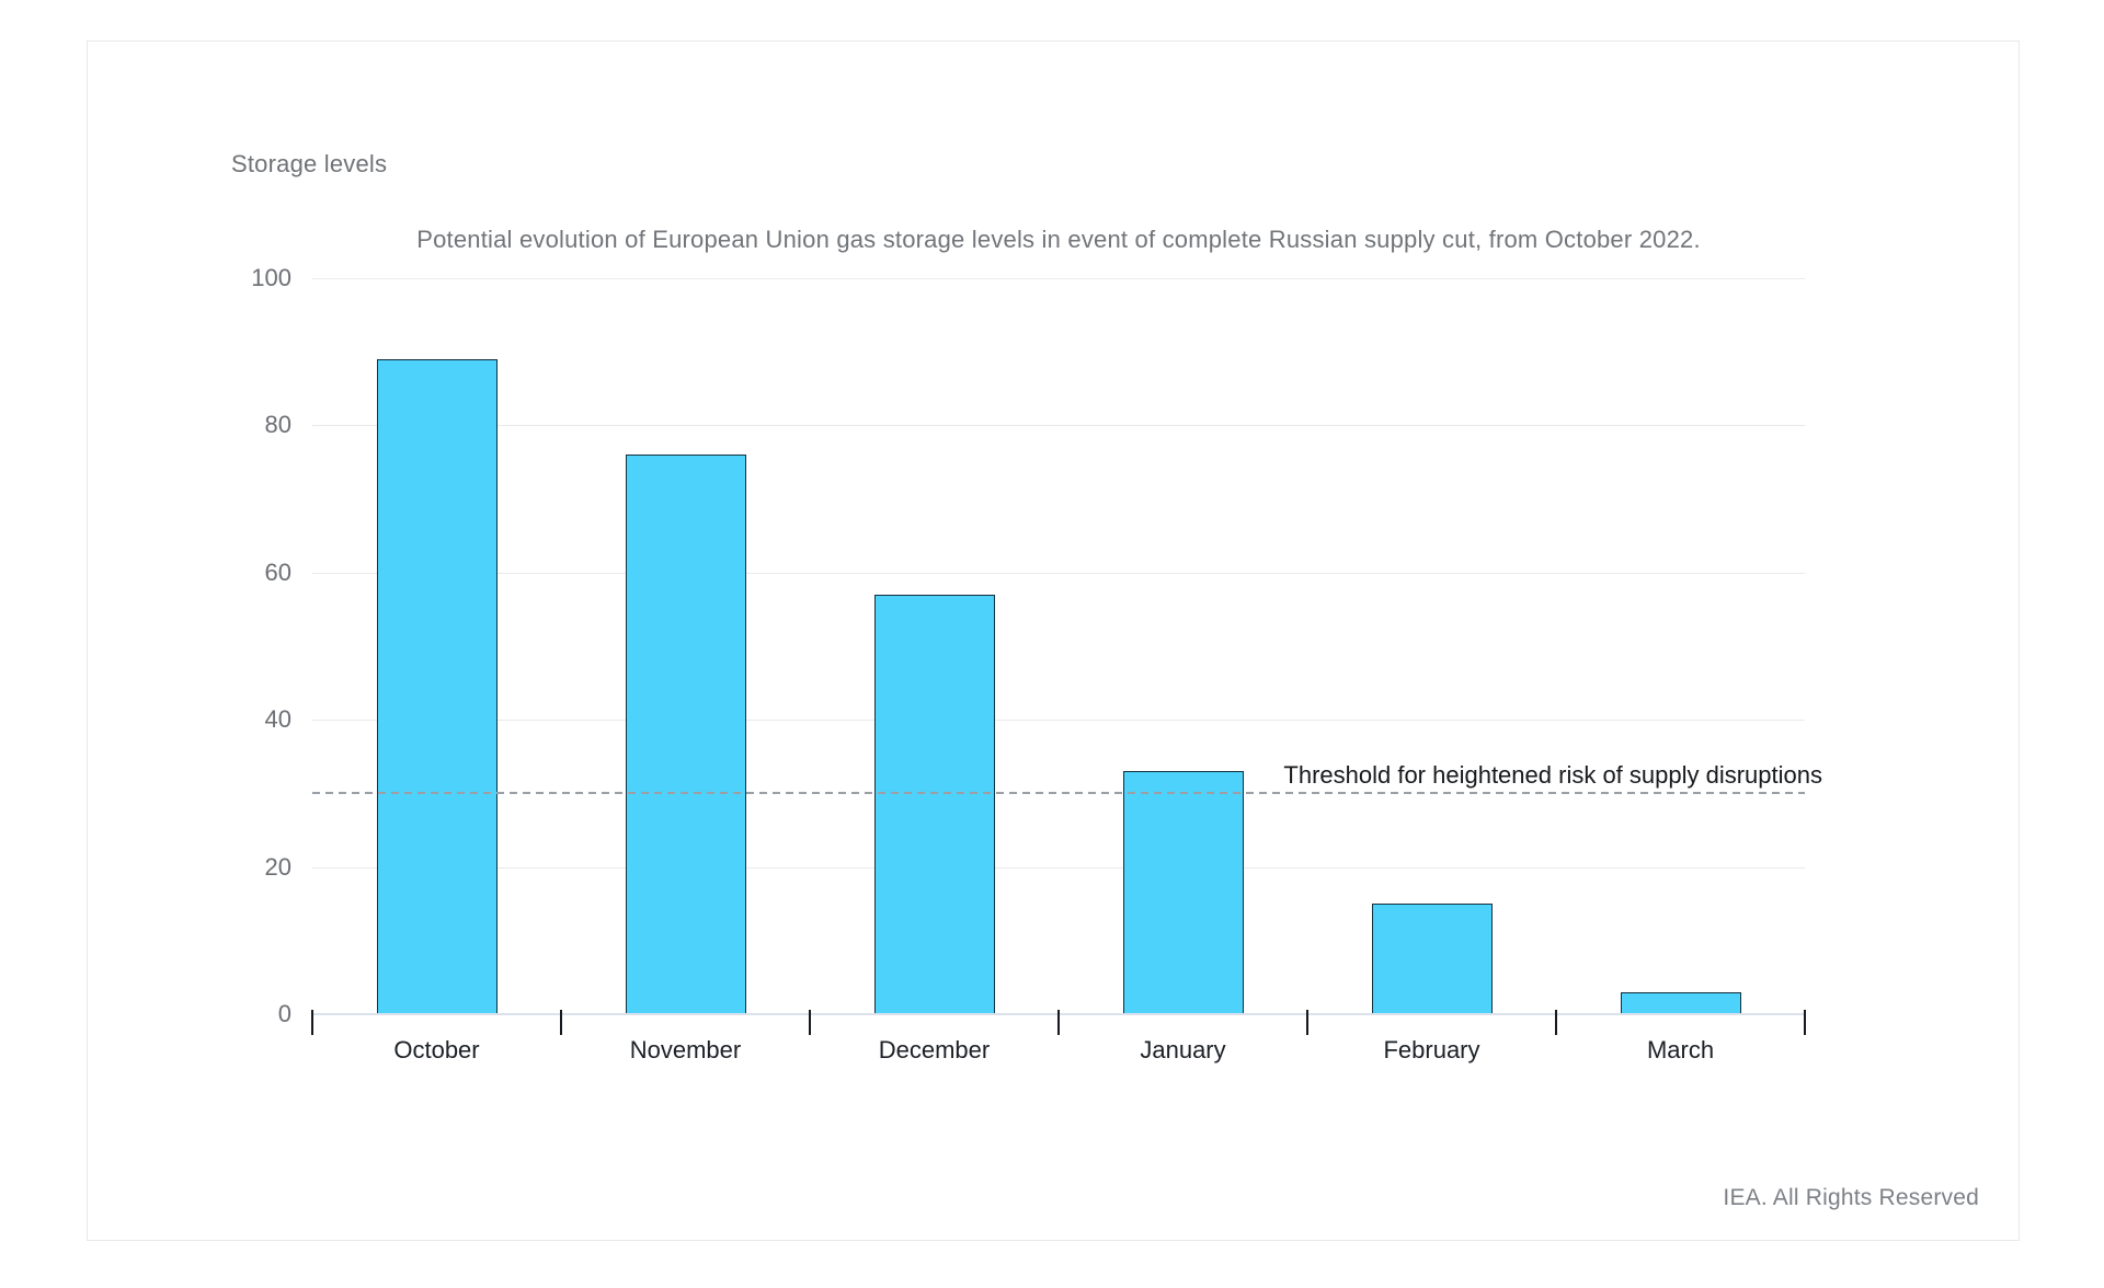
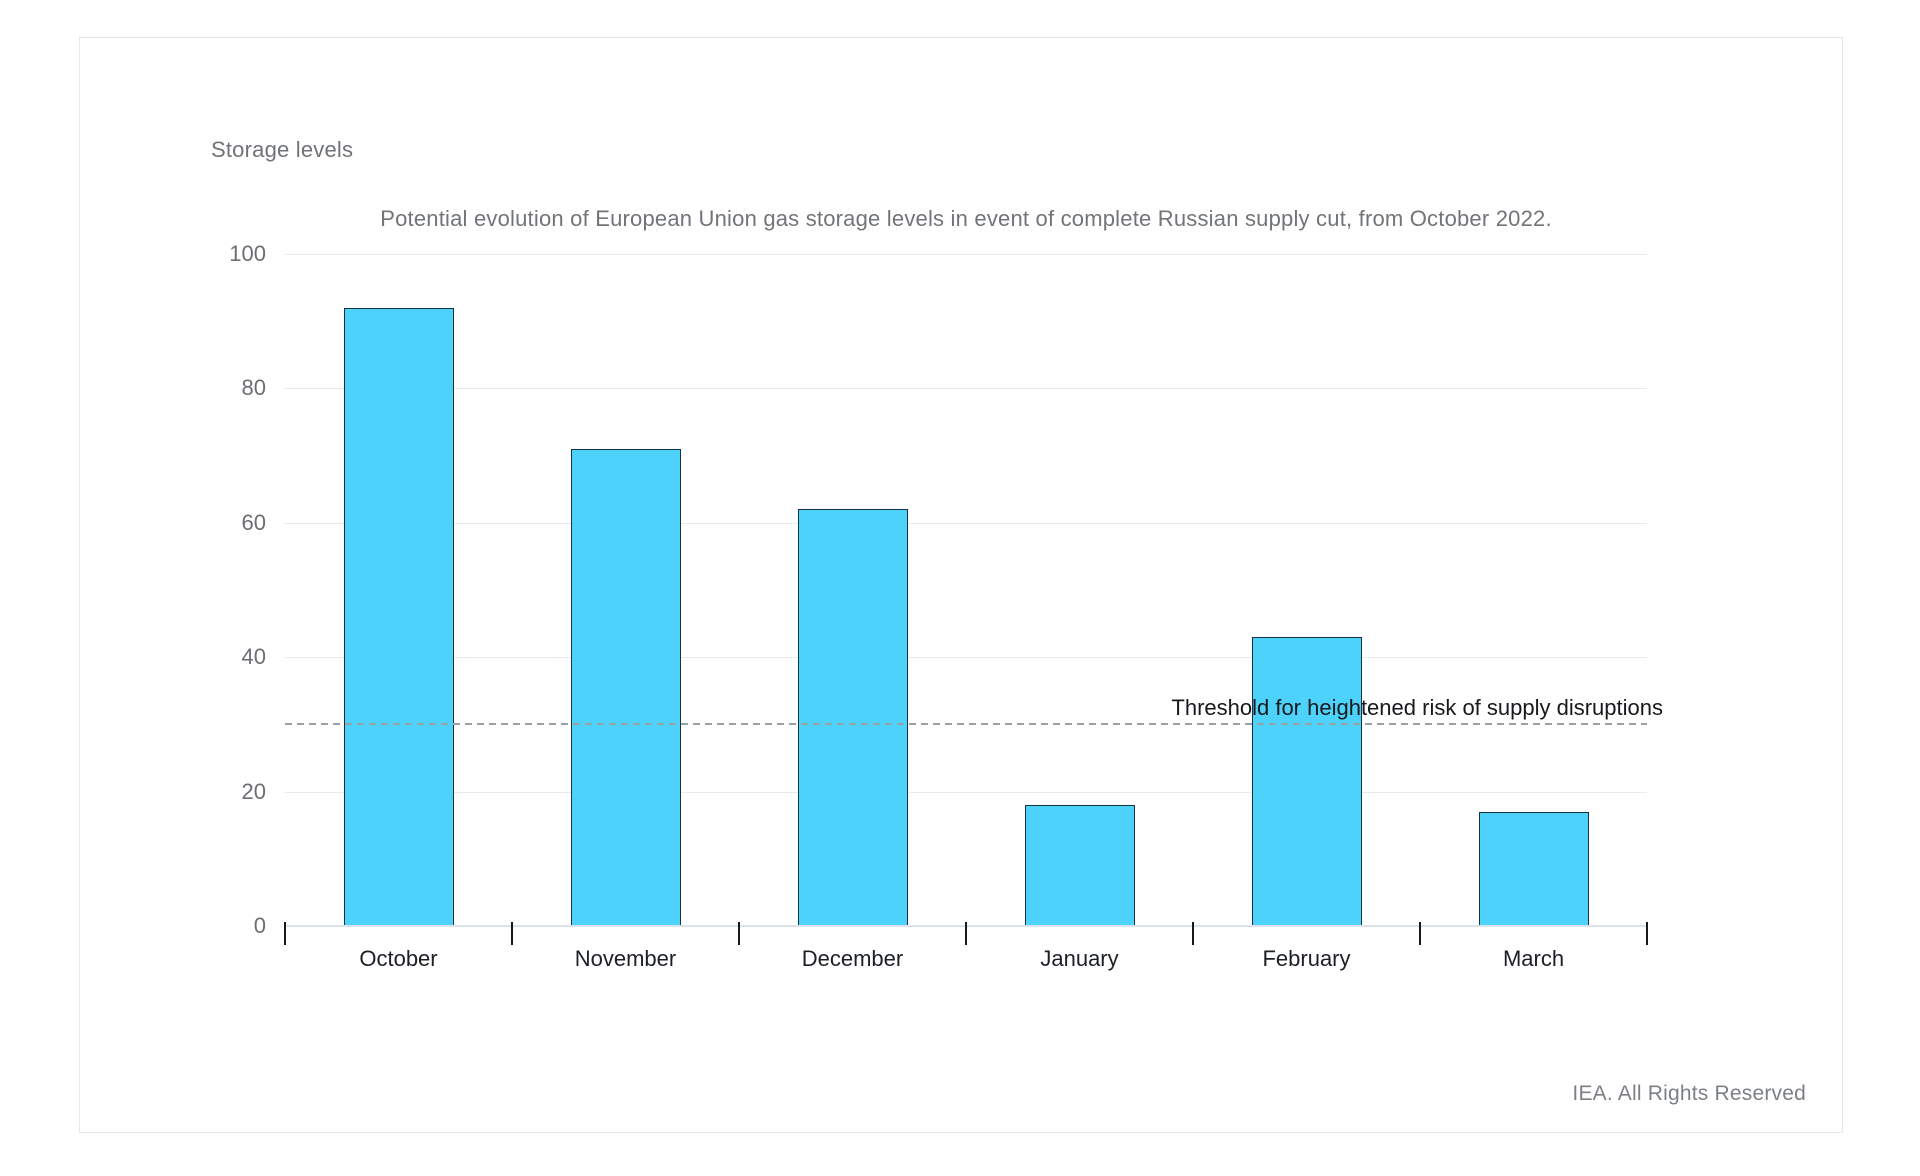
October: 89 -> 92
November: 76 -> 71
December: 57 -> 62
January: 33 -> 18
February: 15 -> 43
March: 3 -> 17
